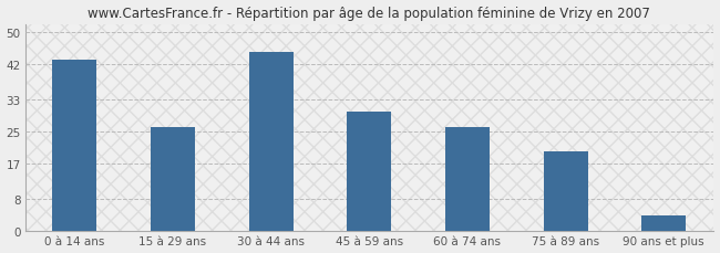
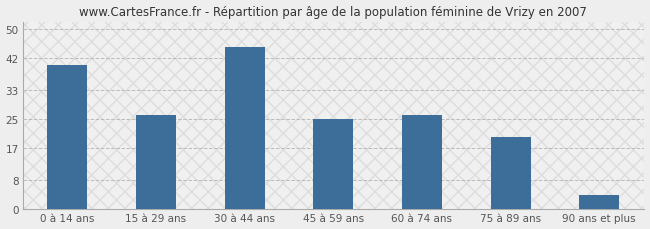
0 à 14 ans: 43 -> 40
45 à 59 ans: 30 -> 25
